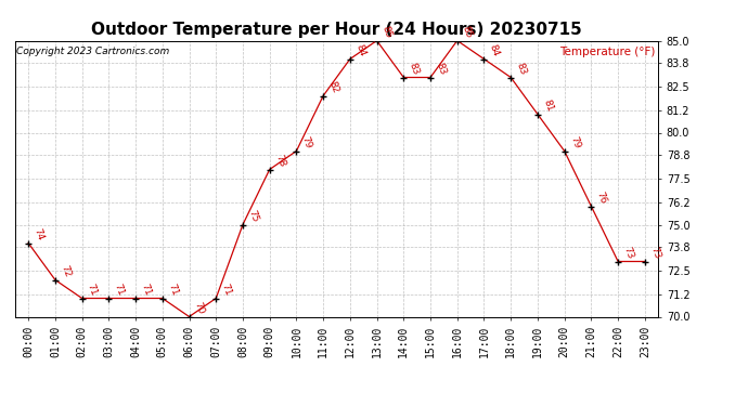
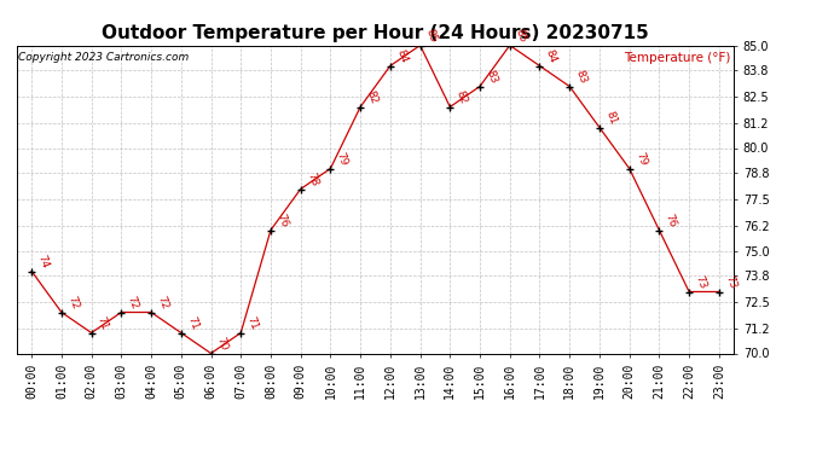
03:00: 71 -> 72
04:00: 71 -> 72
08:00: 75 -> 76
14:00: 83 -> 82
